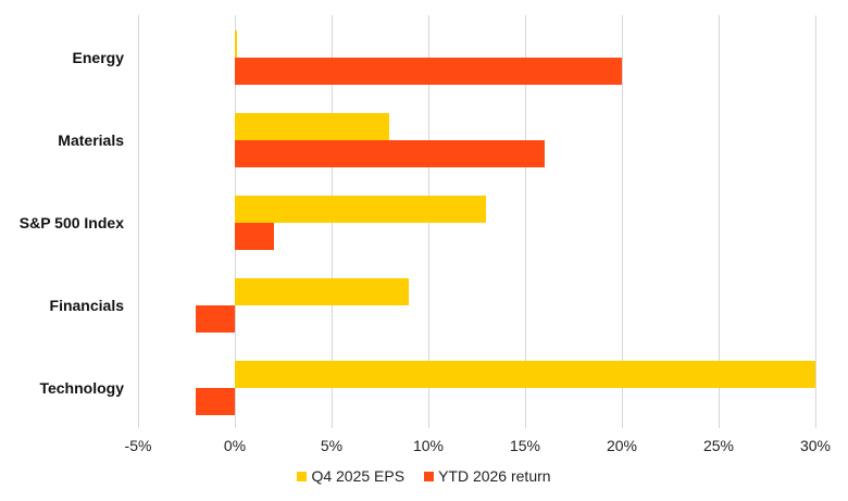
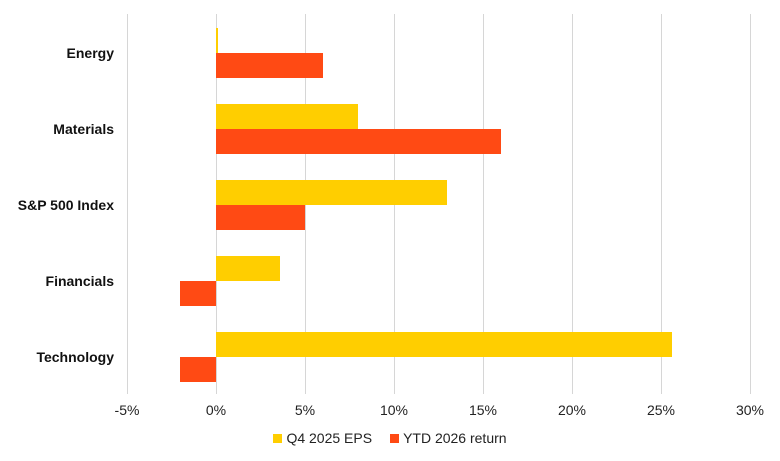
YTD 2026 return/Energy: 20% -> 6%
YTD 2026 return/S&P 500 Index: 2% -> 5%
Q4 2025 EPS/Financials: 9.0% -> 3.6%
Q4 2025 EPS/Technology: 30.0% -> 25.6%
